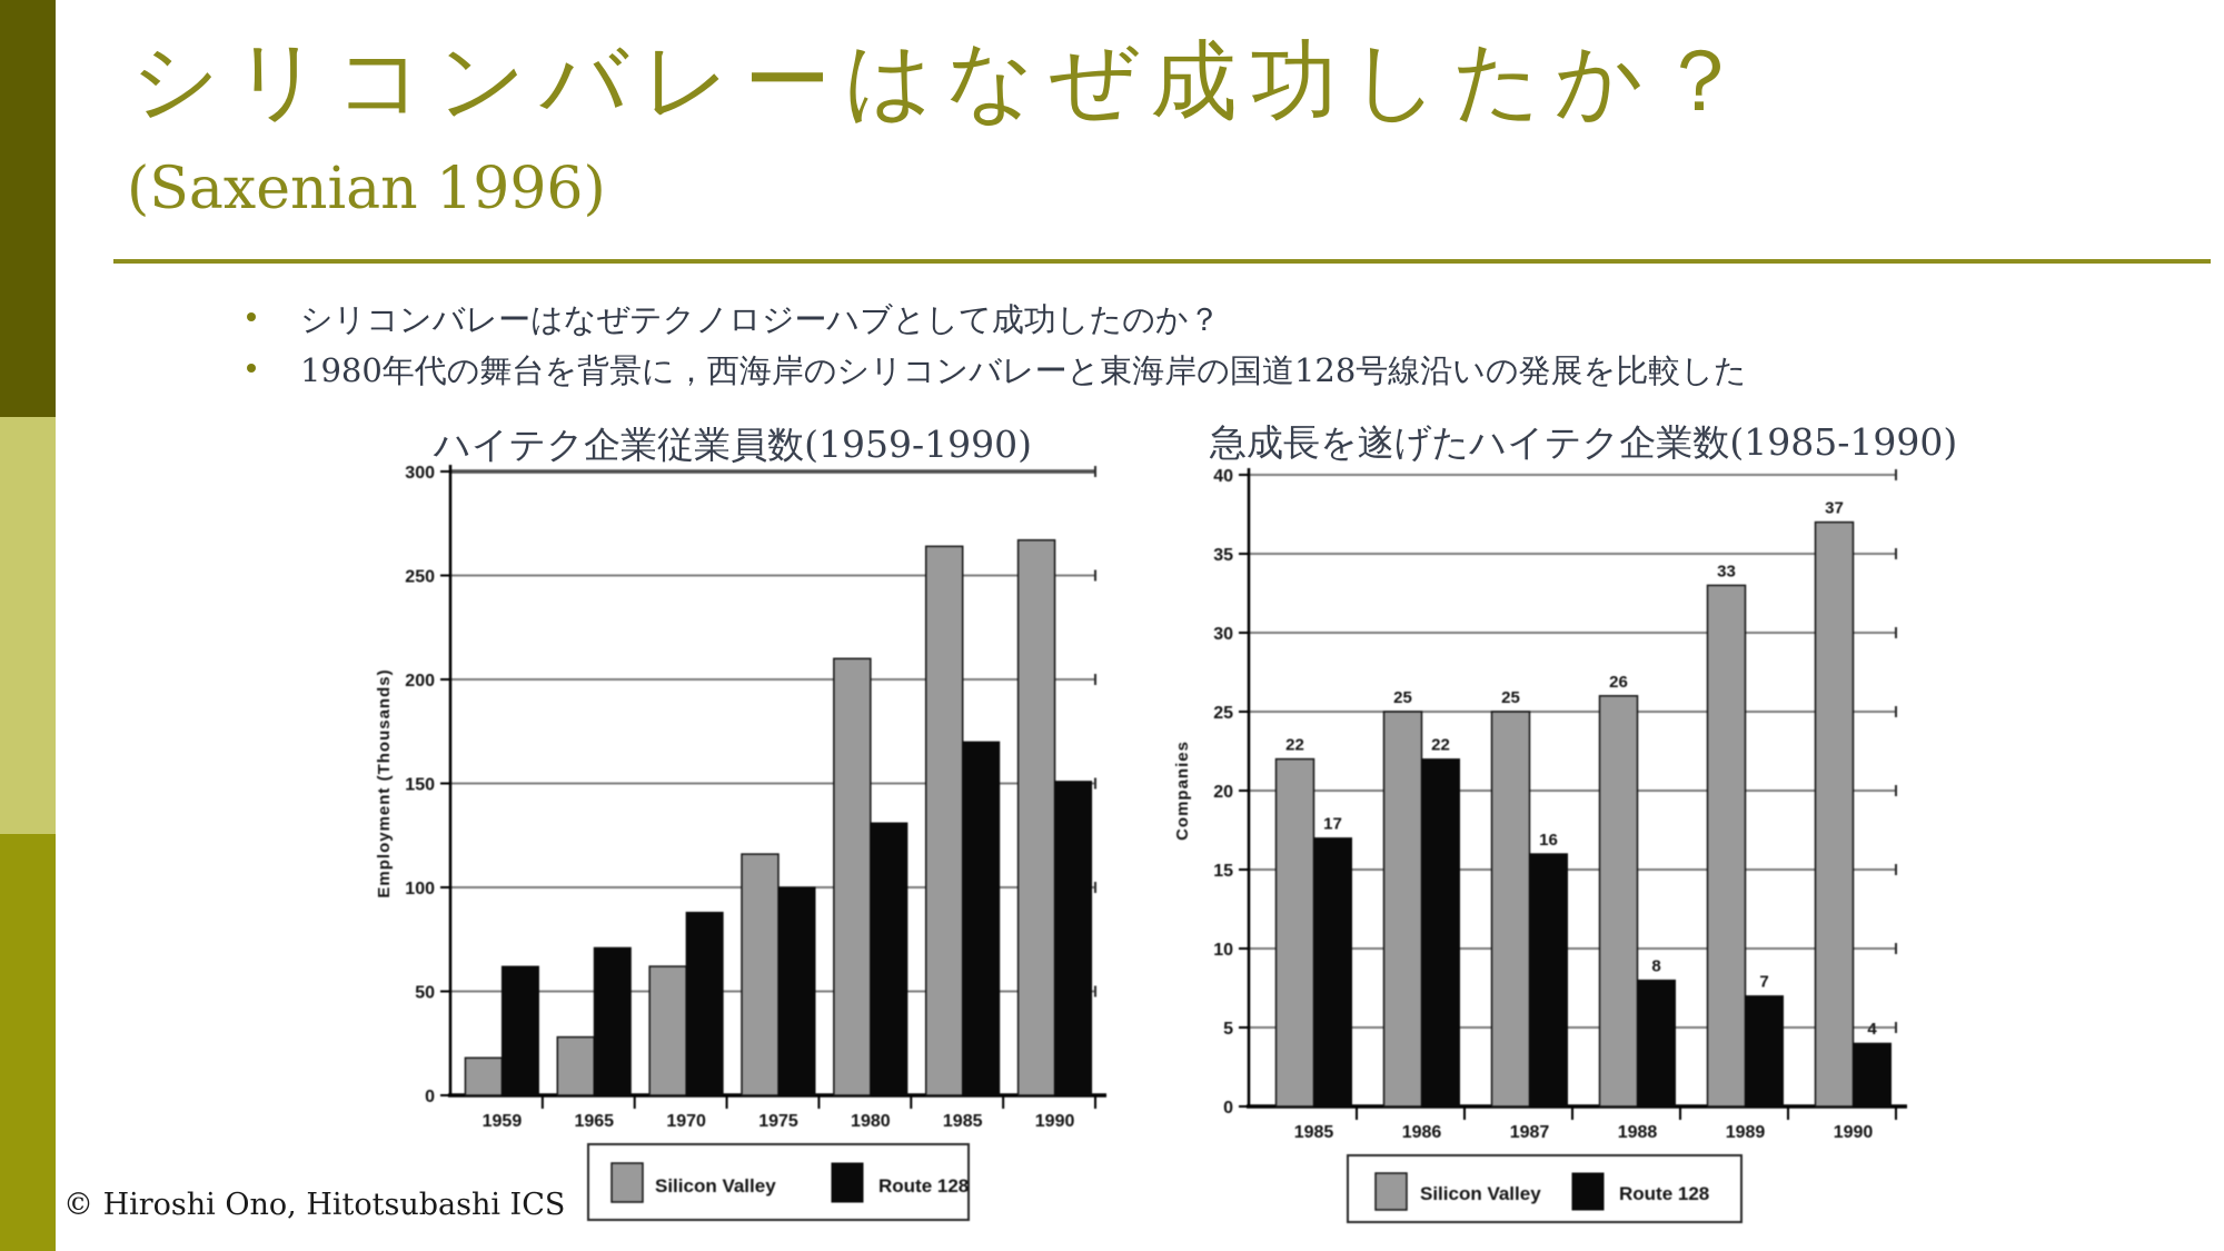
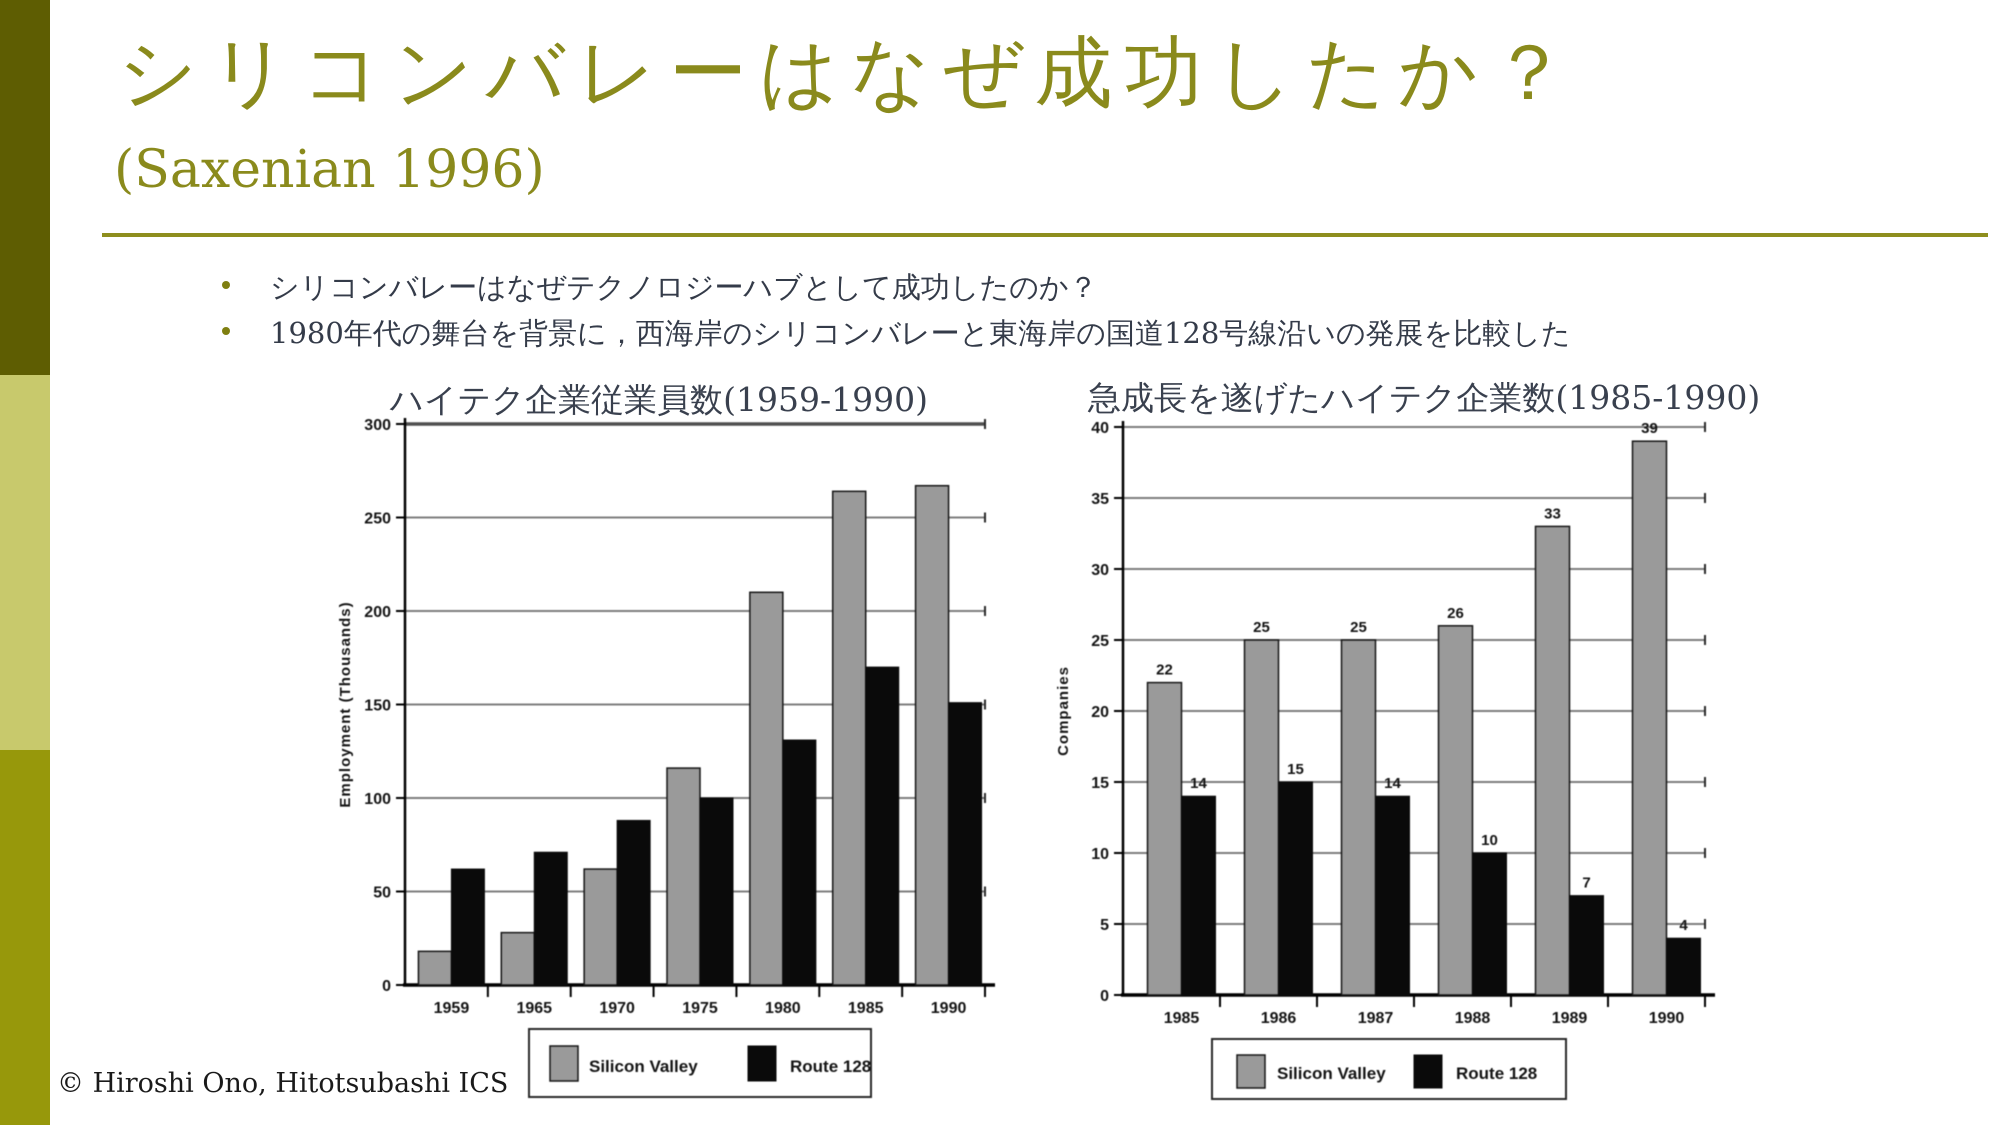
急成長を遂げたハイテク企業数(1985-1990)/Route 128/1985: 17 -> 14
急成長を遂げたハイテク企業数(1985-1990)/Route 128/1986: 22 -> 15
急成長を遂げたハイテク企業数(1985-1990)/Route 128/1987: 16 -> 14
急成長を遂げたハイテク企業数(1985-1990)/Route 128/1988: 8 -> 10
急成長を遂げたハイテク企業数(1985-1990)/Silicon Valley/1990: 37 -> 39
